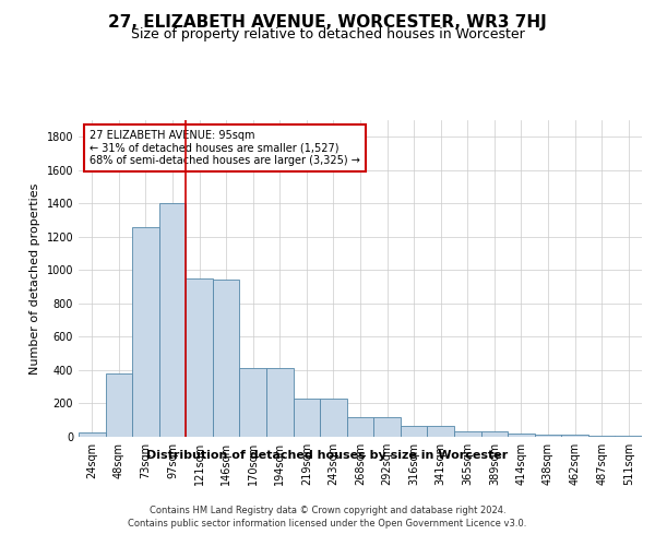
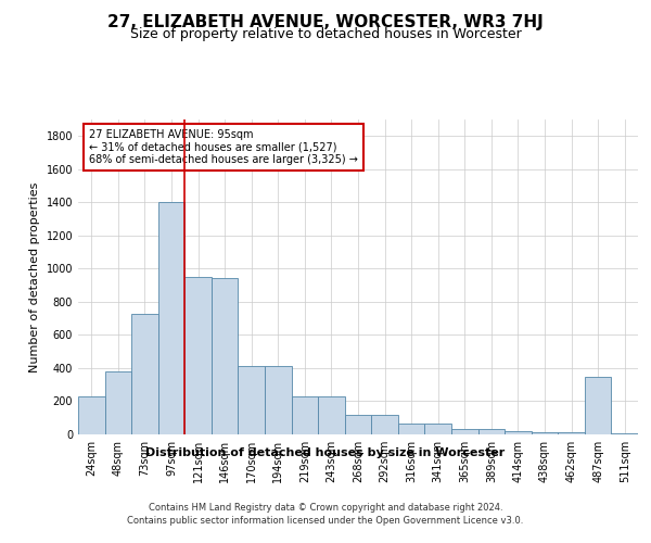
24sqm: 20 -> 230
73sqm: 1260 -> 730
487sqm: 0 -> 350
